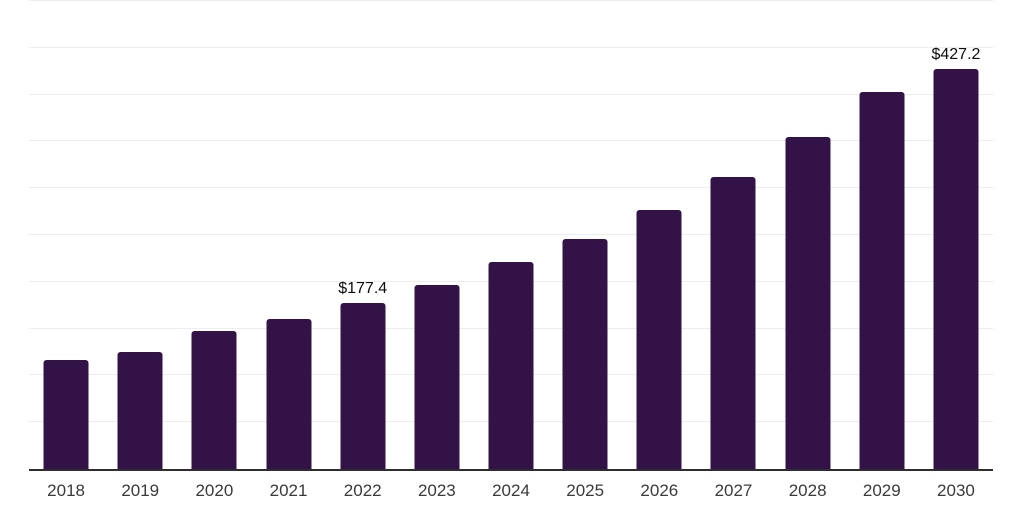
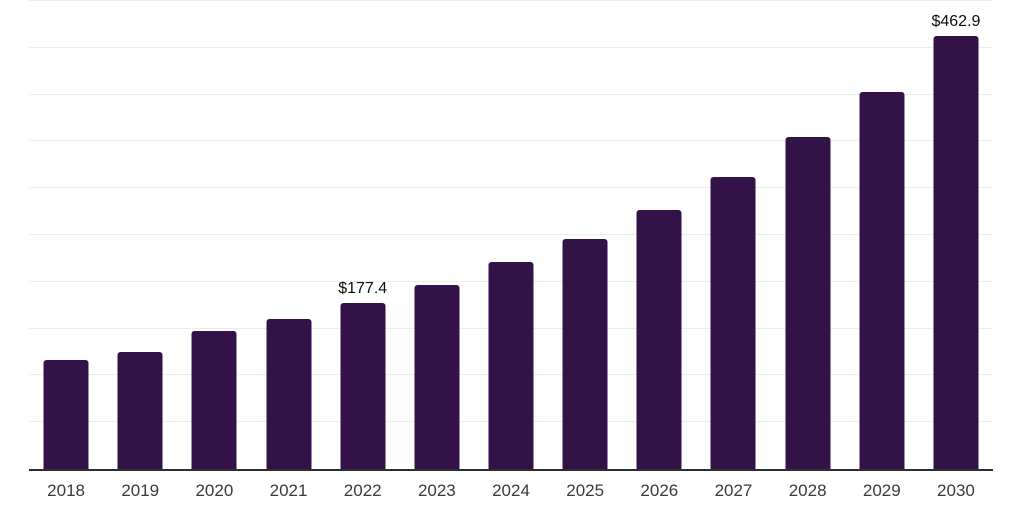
2030: $427.2 -> $462.9
